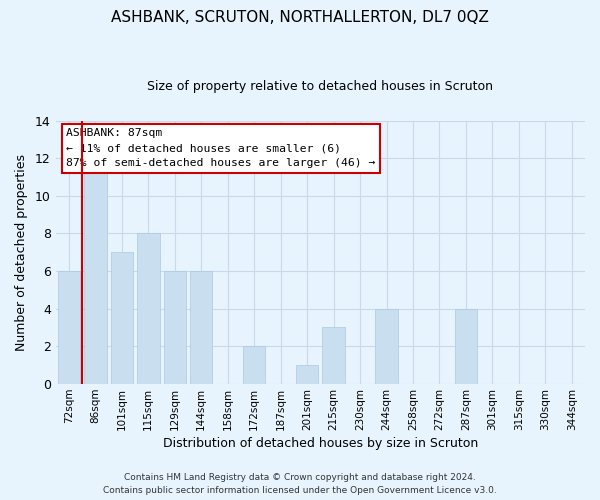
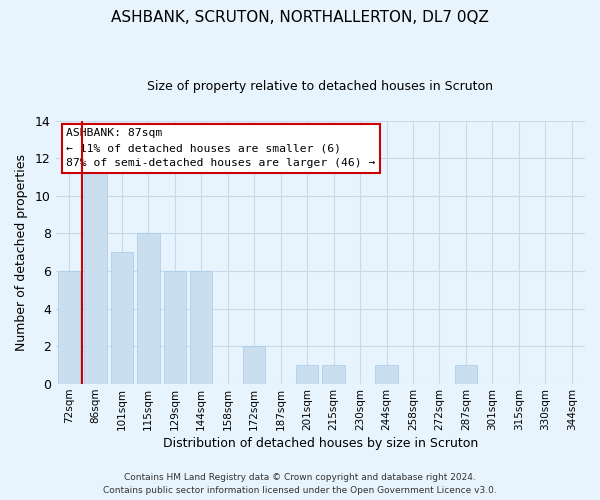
215sqm: 3 -> 1
244sqm: 4 -> 1
287sqm: 4 -> 1
